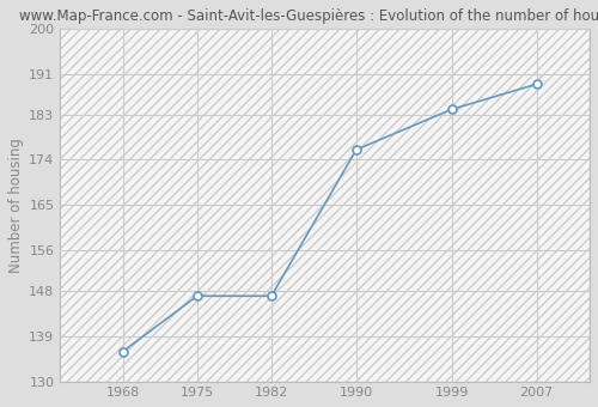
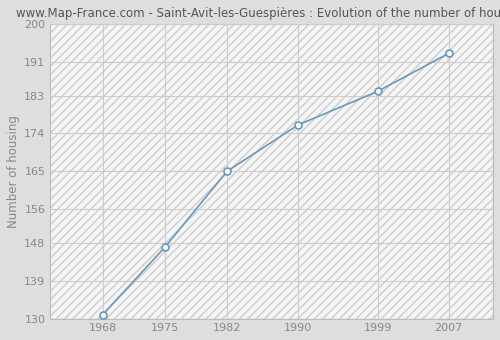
1968: 136 -> 131
1982: 147 -> 165
2007: 189 -> 193
